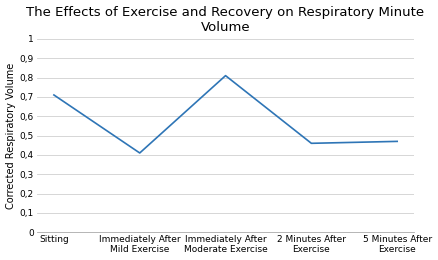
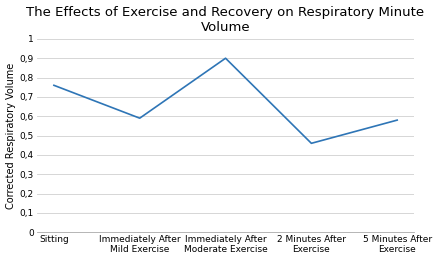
Sitting: 0,71 -> 0,76
Immediately After Mild Exercise: 0,41 -> 0,59
Immediately After Moderate Exercise: 0,81 -> 0,90
5 Minutes After Exercise: 0,47 -> 0,58
